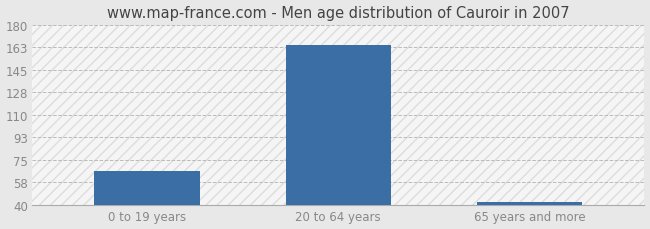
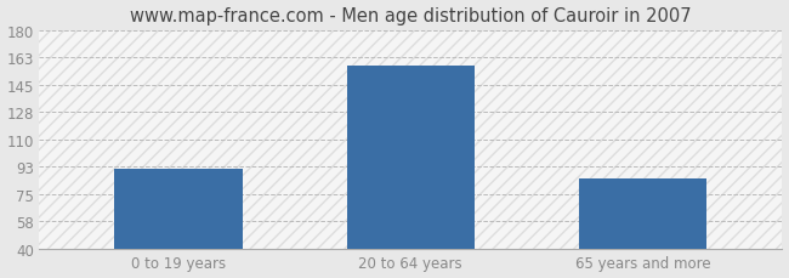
0 to 19 years: 66 -> 91
20 to 64 years: 164 -> 157
65 years and more: 42 -> 85
